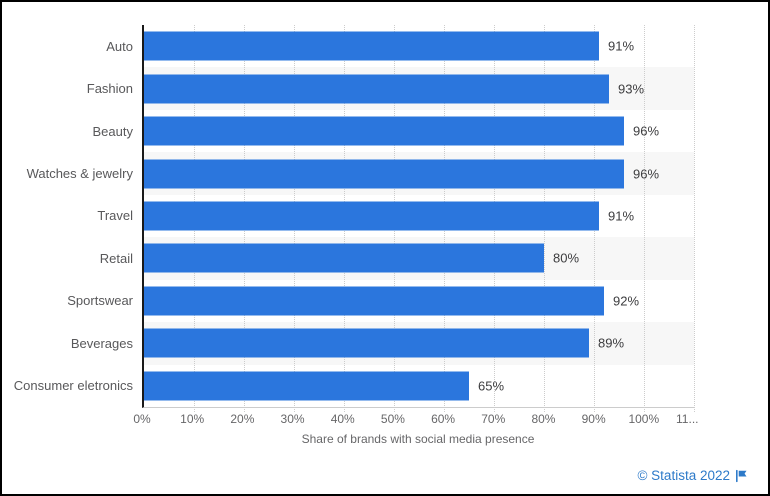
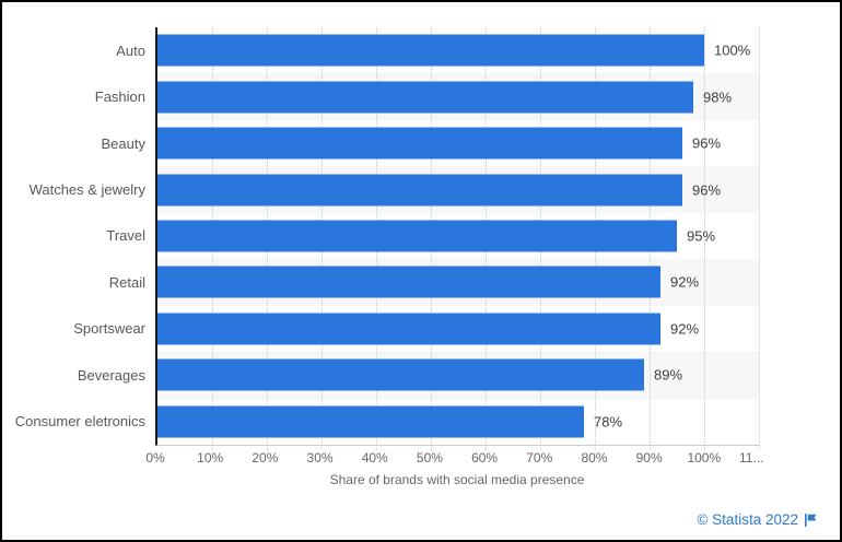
Auto: 91% -> 100%
Fashion: 93% -> 98%
Travel: 91% -> 95%
Retail: 80% -> 92%
Consumer eletronics: 65% -> 78%
